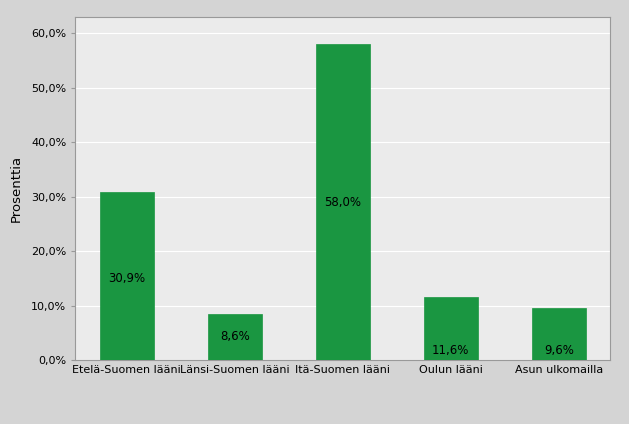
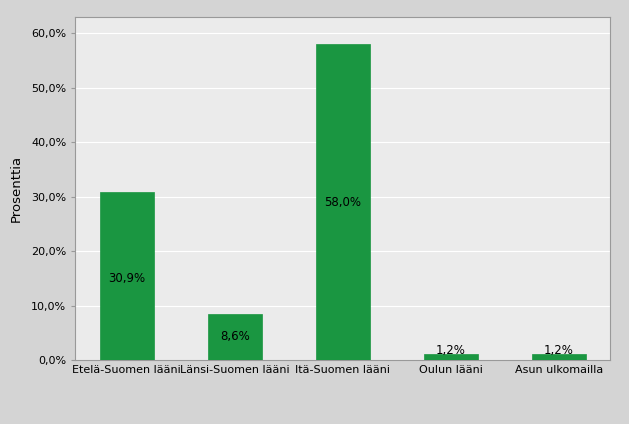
Oulun lääni: 11,6% -> 1,2%
Asun ulkomailla: 9,6% -> 1,2%
